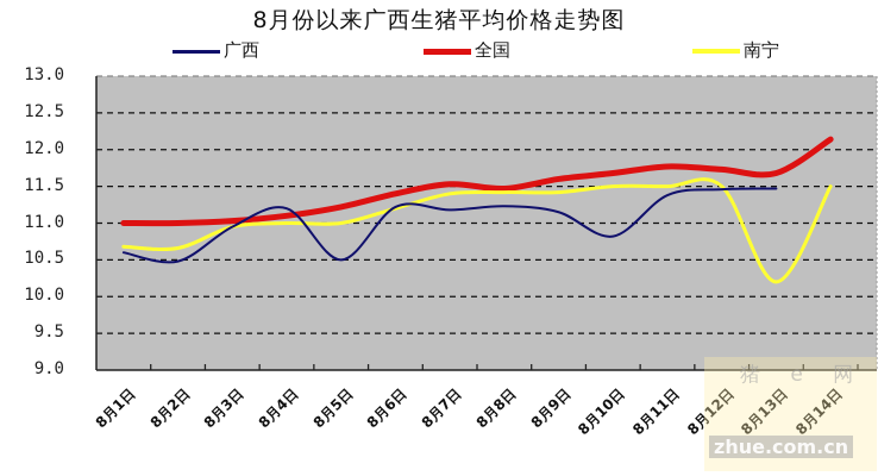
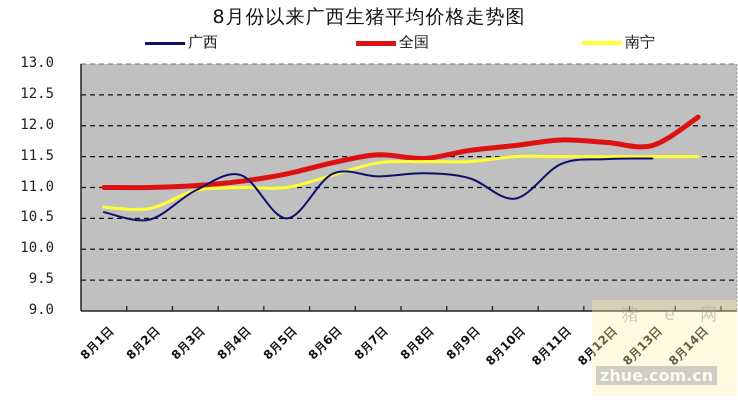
南宁/8月13日: 10.2 -> 11.5
